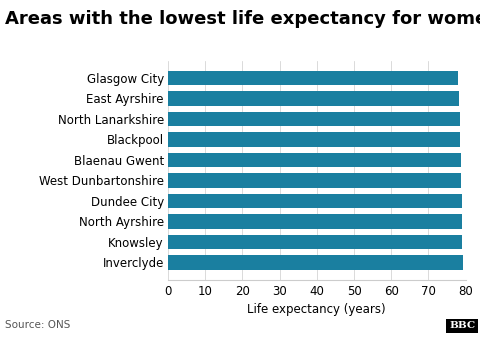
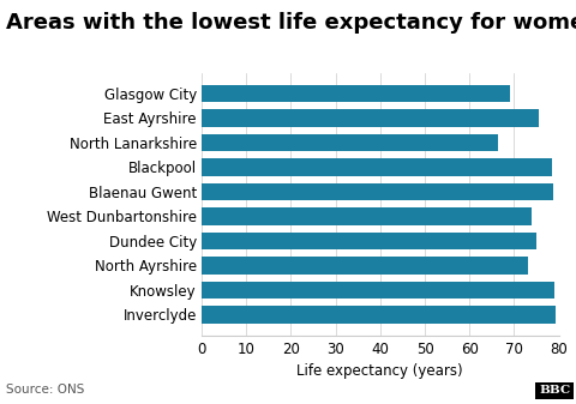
Glasgow City: 78.0 -> 69.0
East Ayrshire: 78.3 -> 75.5
North Lanarkshire: 78.5 -> 66.5
West Dunbartonshire: 78.8 -> 74.0
Dundee City: 78.9 -> 75.0
North Ayrshire: 79.0 -> 73.0
